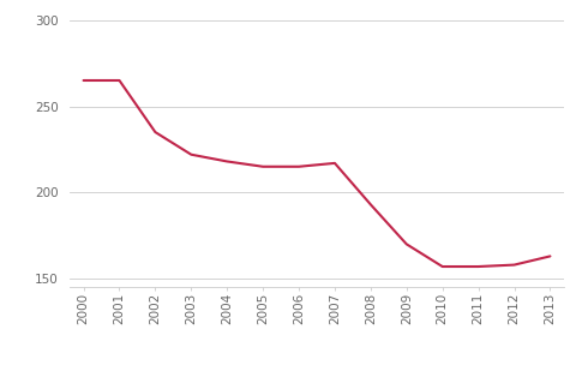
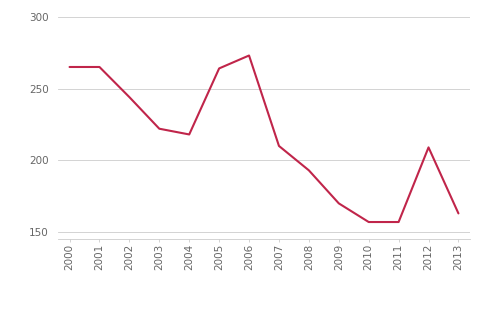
2002: 235 -> 244
2005: 215 -> 264
2006: 215 -> 273
2007: 217 -> 210
2012: 158 -> 209
